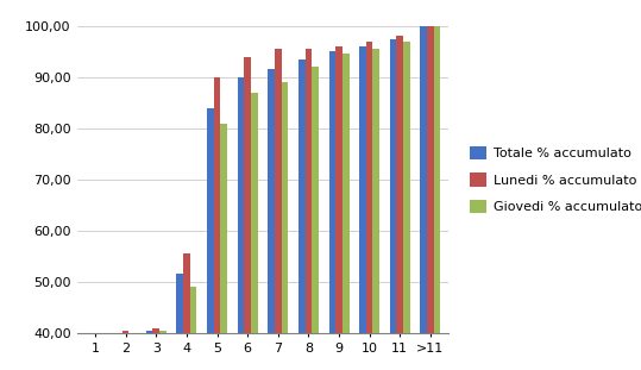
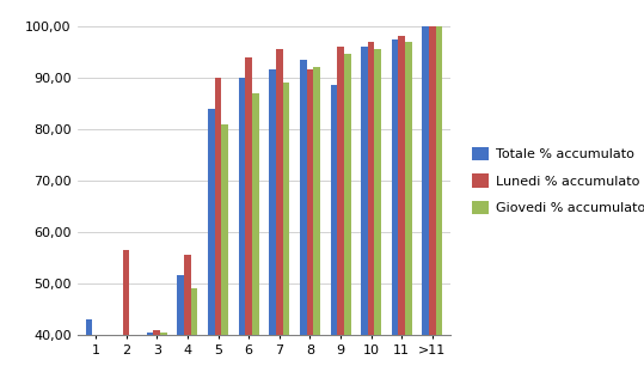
Totale % accumulato/1: 40,0 -> 43,0
Lunedi % accumulato/2: 40,5 -> 56,5
Lunedi % accumulato/8: 95,5 -> 91,5
Totale % accumulato/9: 95,0 -> 88,5
